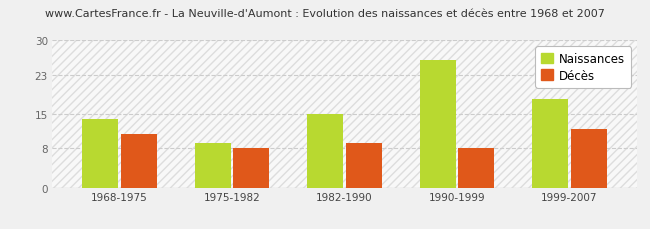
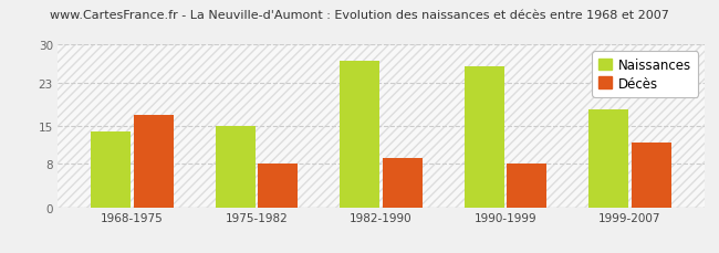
Décès/1968-1975: 11 -> 17
Naissances/1975-1982: 9 -> 15
Naissances/1982-1990: 15 -> 27
